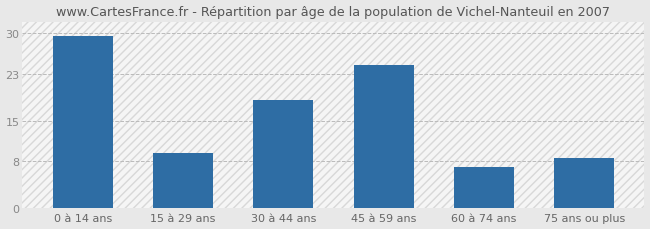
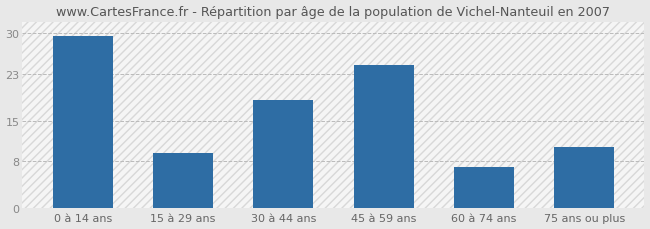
75 ans ou plus: 8.5 -> 10.4
